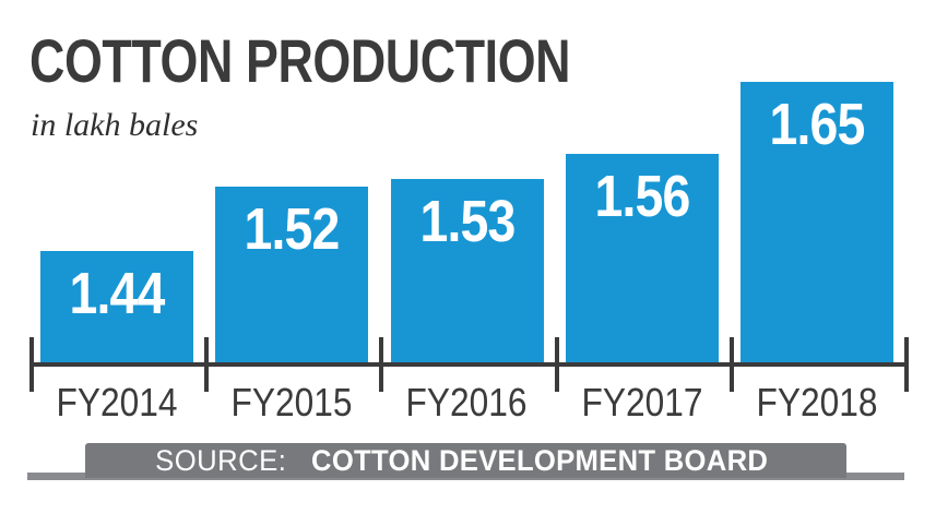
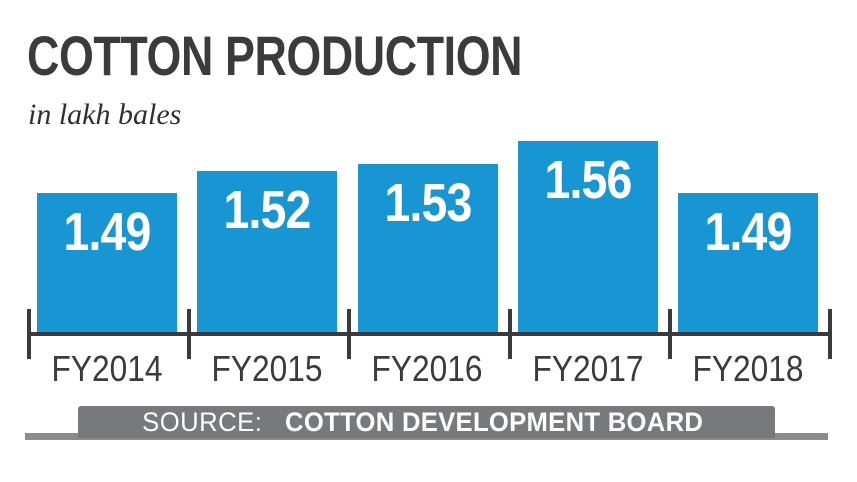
FY2014: 1.44 -> 1.49
FY2018: 1.65 -> 1.49
